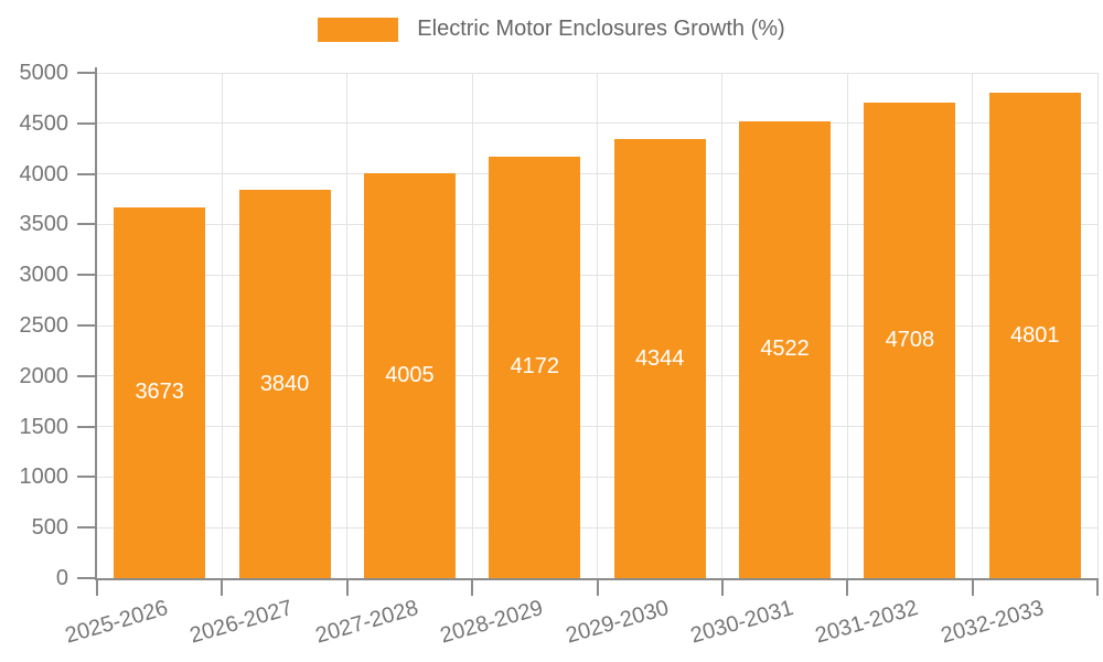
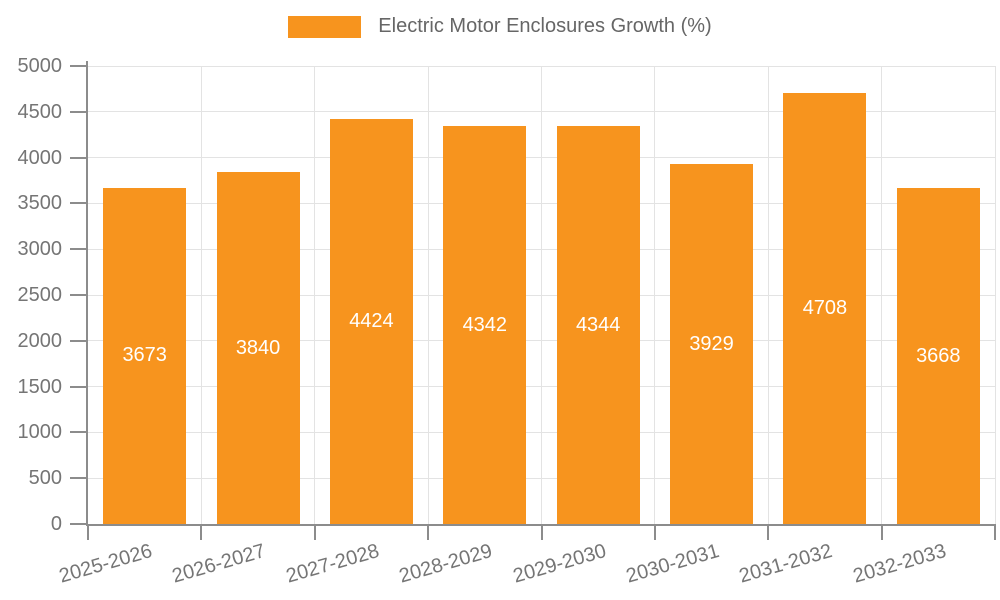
2027-2028: 4005 -> 4424
2028-2029: 4172 -> 4342
2030-2031: 4522 -> 3929
2032-2033: 4801 -> 3668
